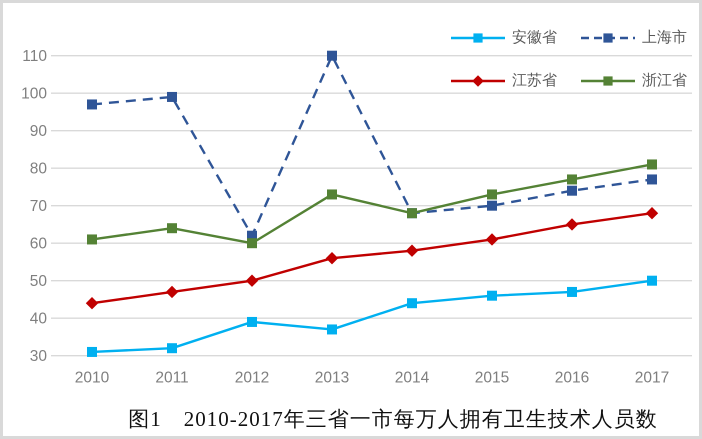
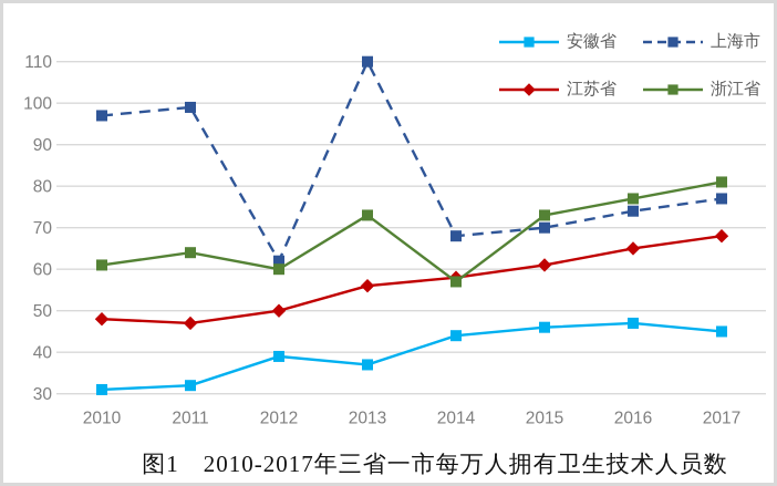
江苏省/2010: 44 -> 48
浙江省/2014: 68 -> 57
安徽省/2017: 50 -> 45
